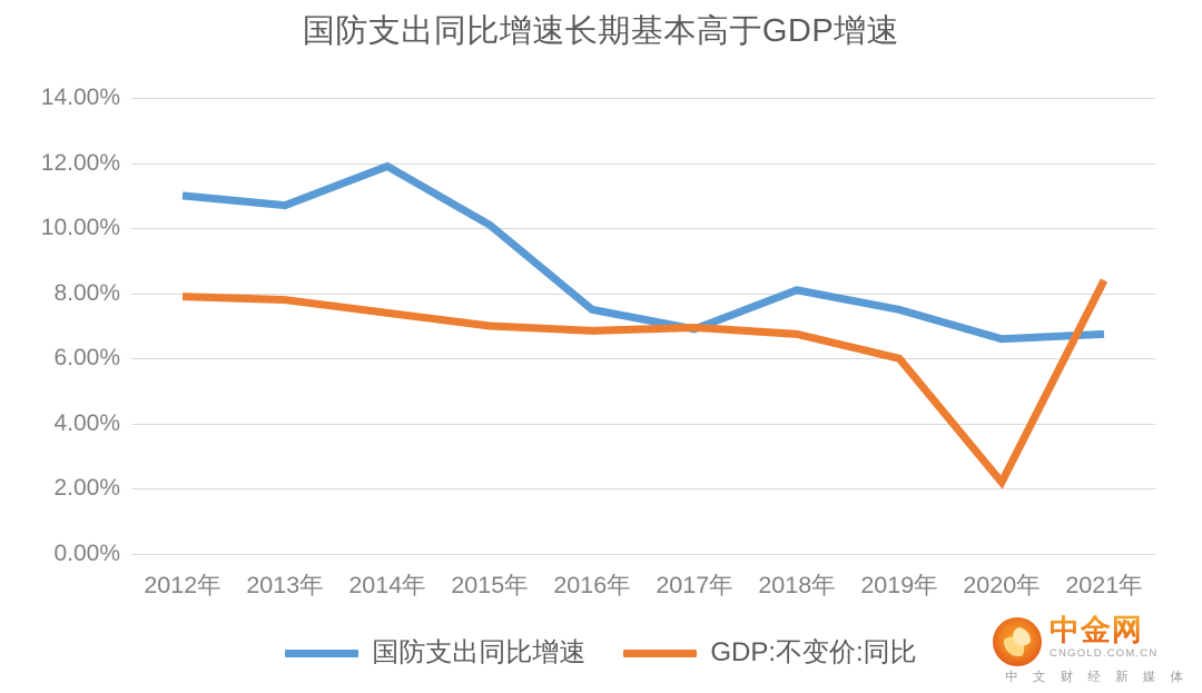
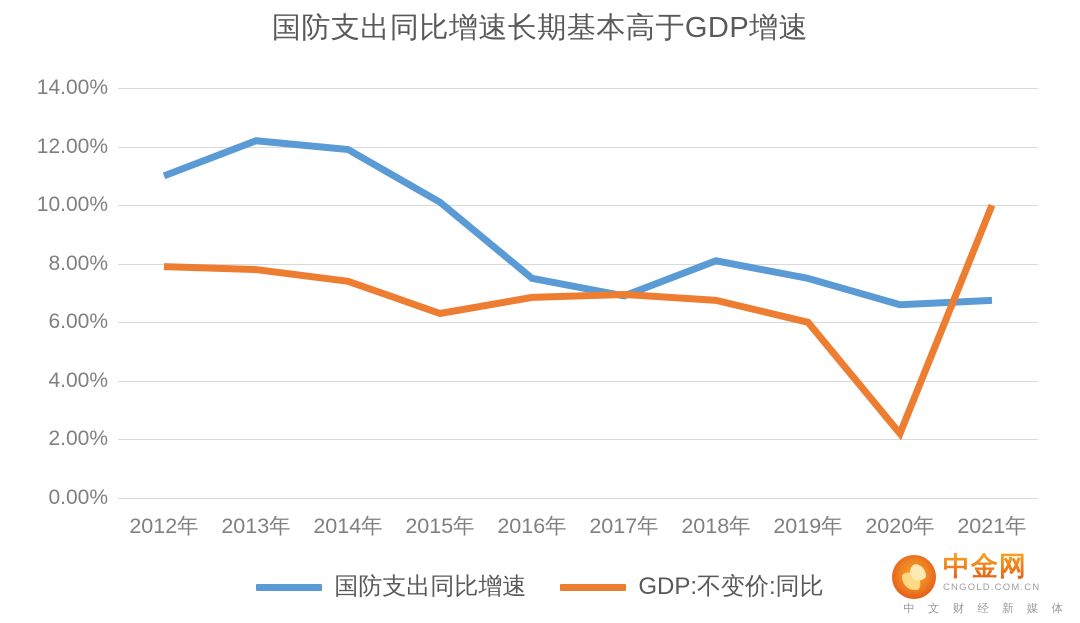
国防支出同比增速/2013年: 10.7% -> 12.2%
GDP:不变价:同比/2015年: 7.0% -> 6.3%
GDP:不变价:同比/2021年: 8.4% -> 10.0%
